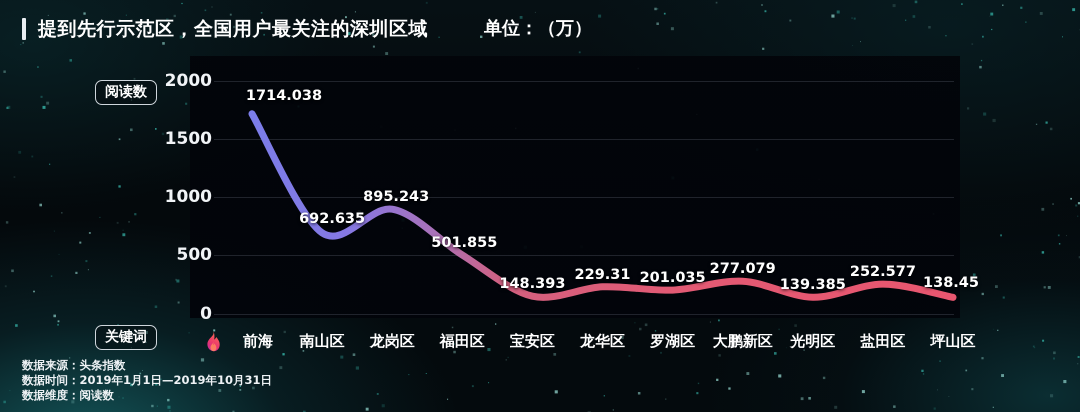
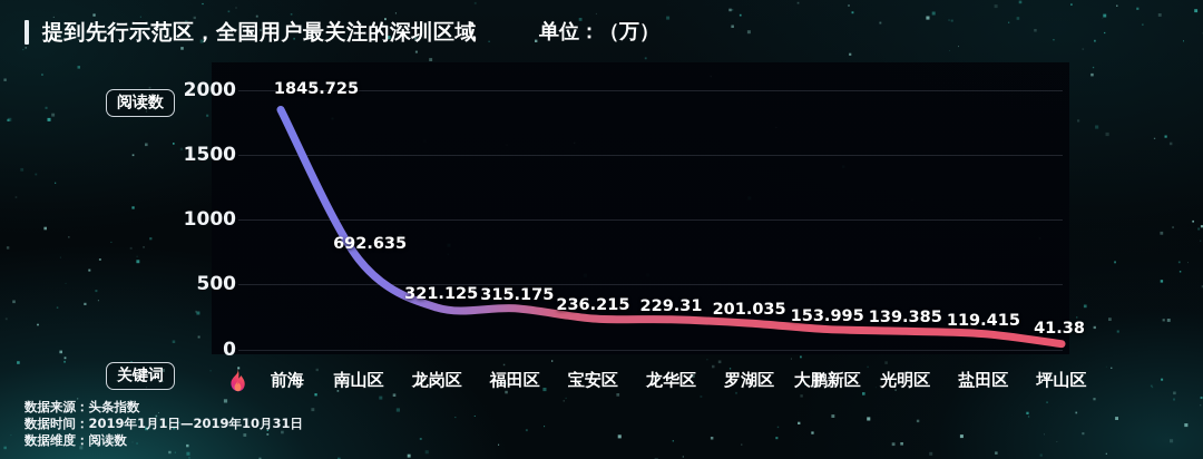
前海: 1714.038 -> 1845.725
龙岗区: 895.243 -> 321.125
福田区: 501.855 -> 315.175
宝安区: 148.393 -> 236.215
大鹏新区: 277.079 -> 153.995
盐田区: 252.577 -> 119.415
坪山区: 138.45 -> 41.38
